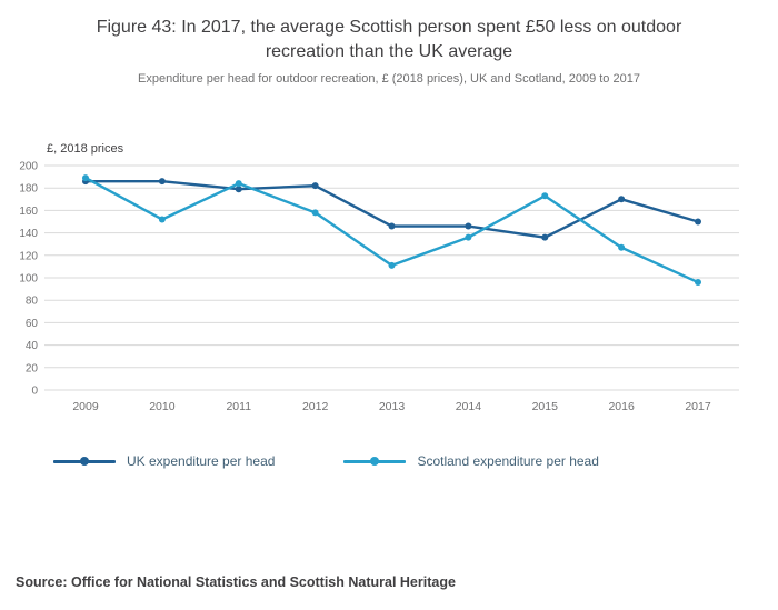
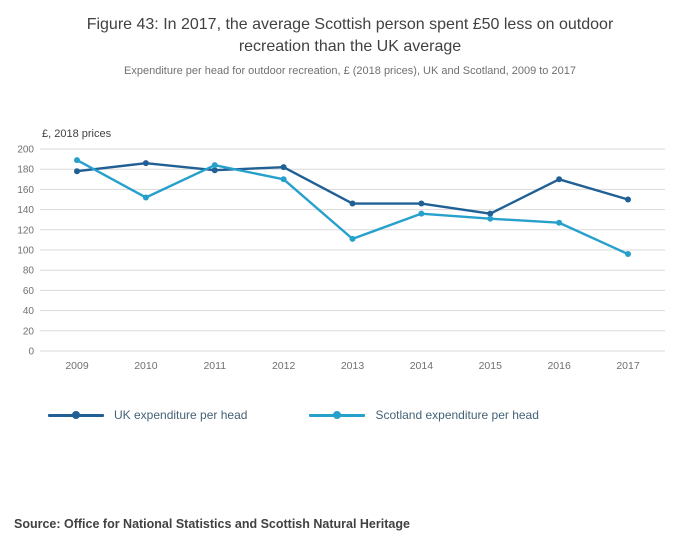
UK expenditure per head/2009: 186 -> 178
Scotland expenditure per head/2012: 158 -> 170
Scotland expenditure per head/2015: 173 -> 131
